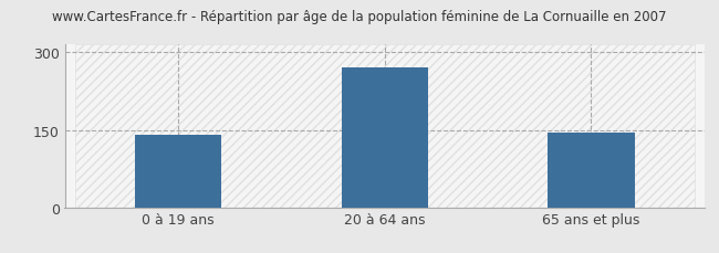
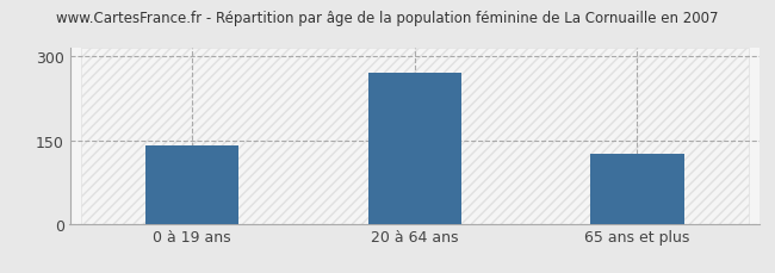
65 ans et plus: 145 -> 125
